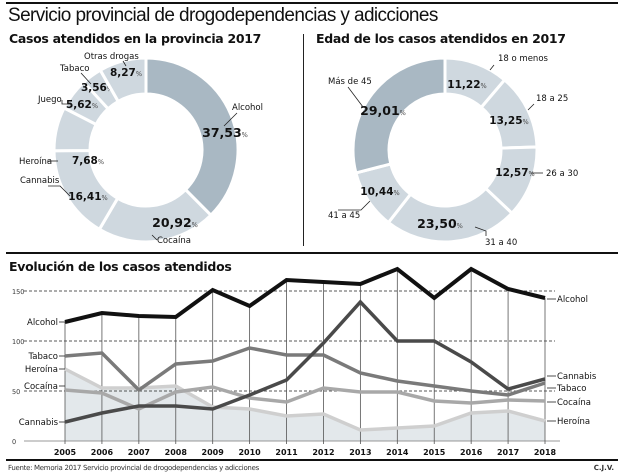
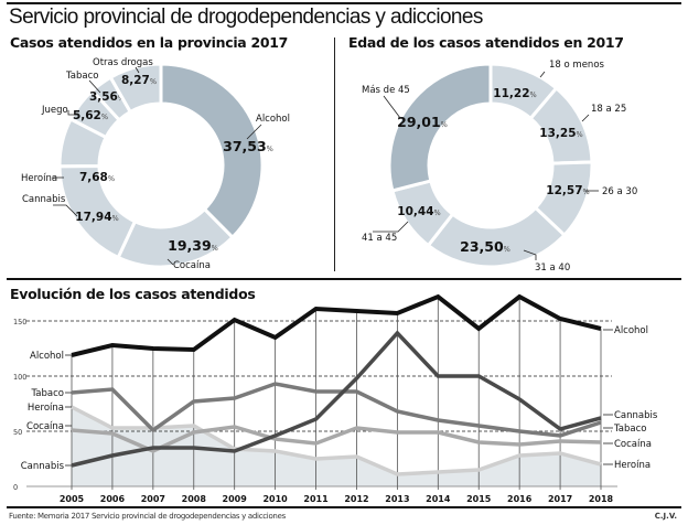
Casos atendidos en la provincia 2017/Cocaína: 20,92 -> 19,39
Casos atendidos en la provincia 2017/Cannabis: 16,41 -> 17,94
